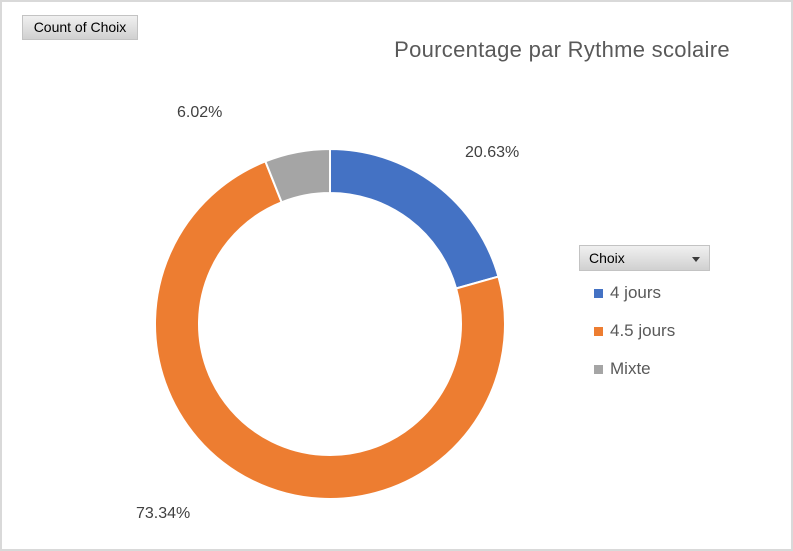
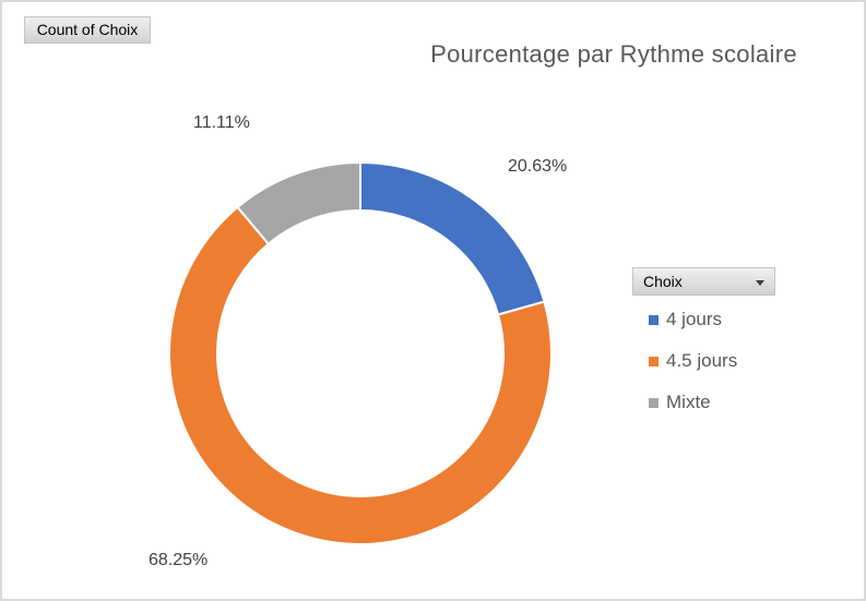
4.5 jours: 73.34% -> 68.25%
Mixte: 6.02% -> 11.11%
